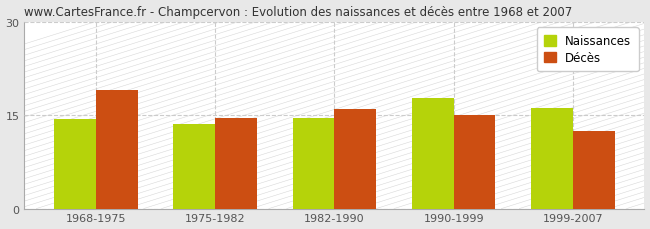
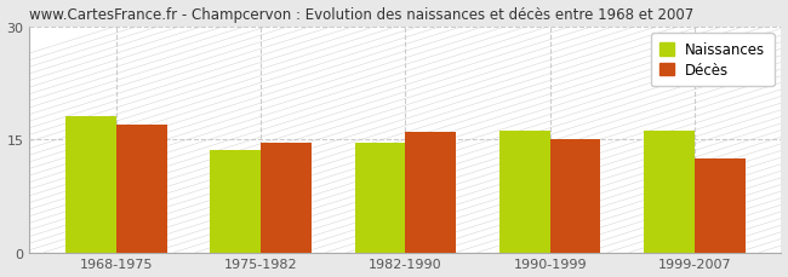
Naissances/1968-1975: 14.4 -> 18.0
Décès/1968-1975: 19.0 -> 17.0
Naissances/1990-1999: 17.8 -> 16.2
